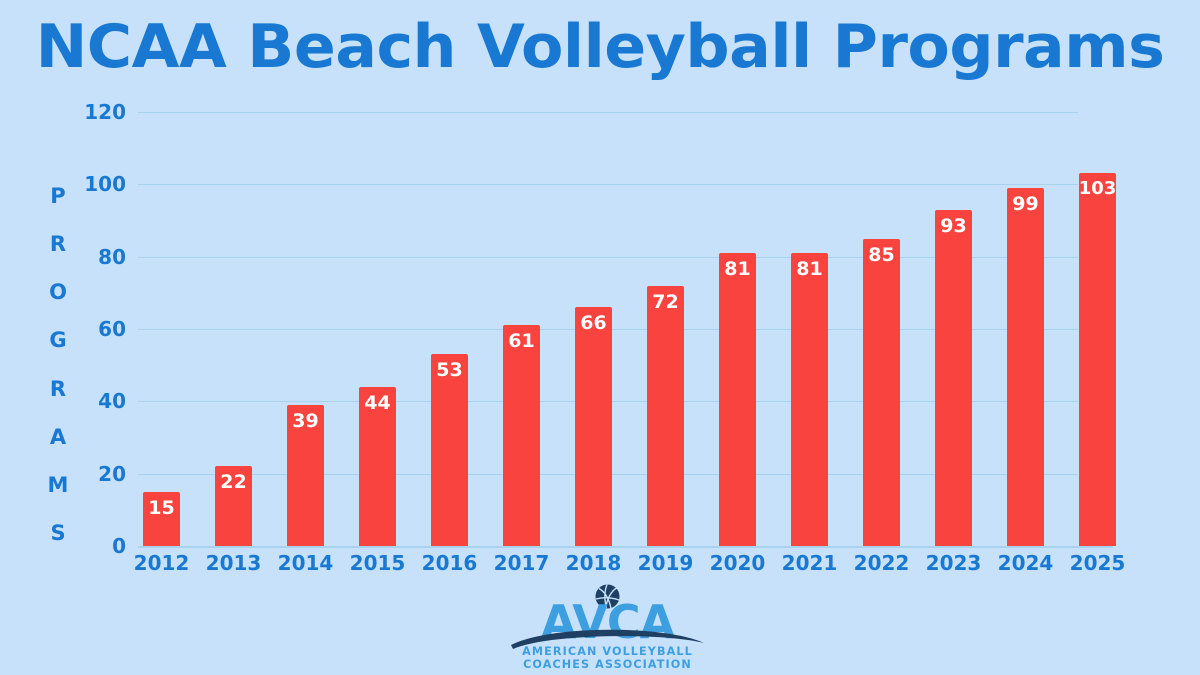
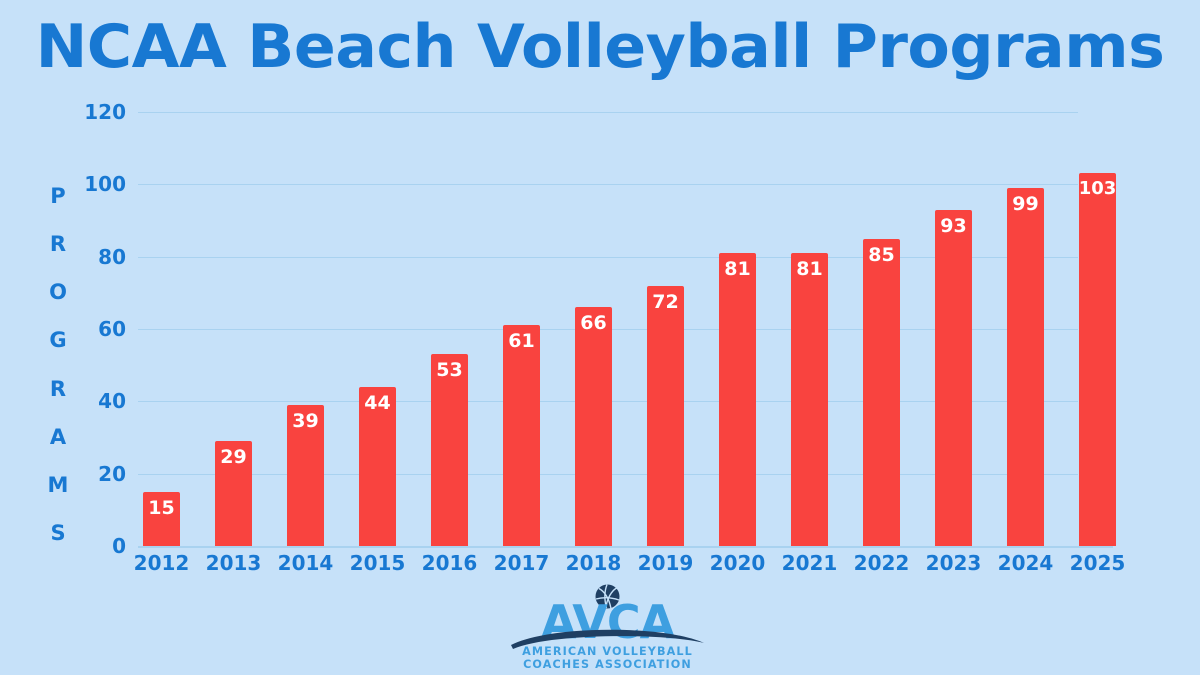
2013: 22 -> 29
